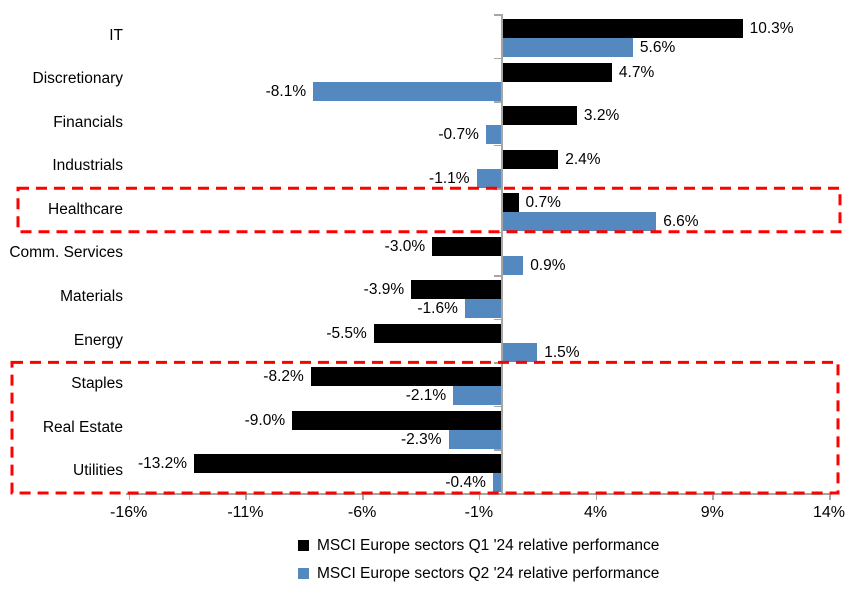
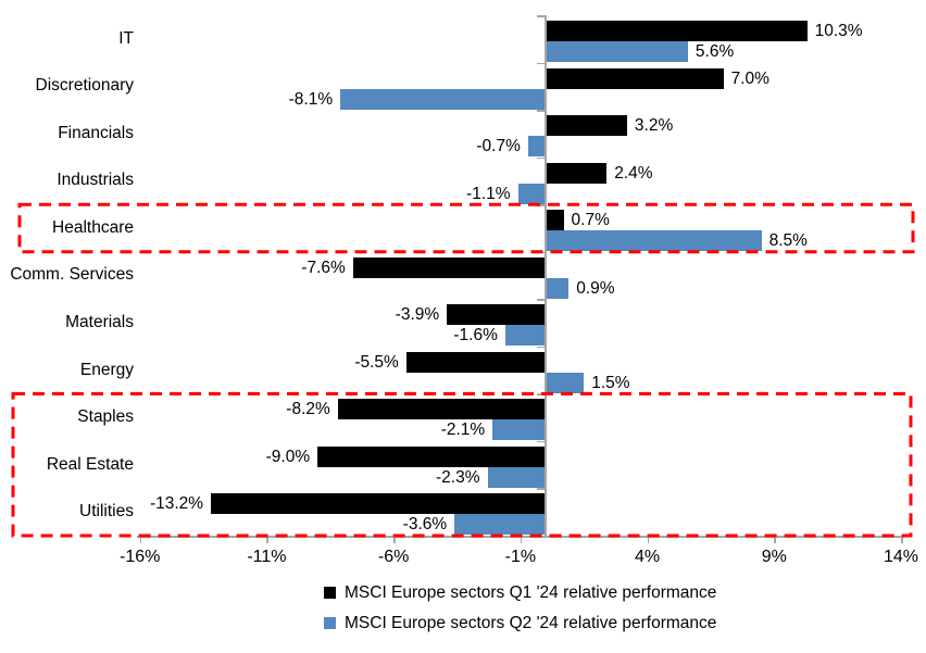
MSCI Europe sectors Q1 '24 relative performance/Discretionary: 4.7% -> 7.0%
MSCI Europe sectors Q2 '24 relative performance/Healthcare: 6.6% -> 8.5%
MSCI Europe sectors Q1 '24 relative performance/Comm. Services: -3.0% -> -7.6%
MSCI Europe sectors Q2 '24 relative performance/Utilities: -0.4% -> -3.6%
